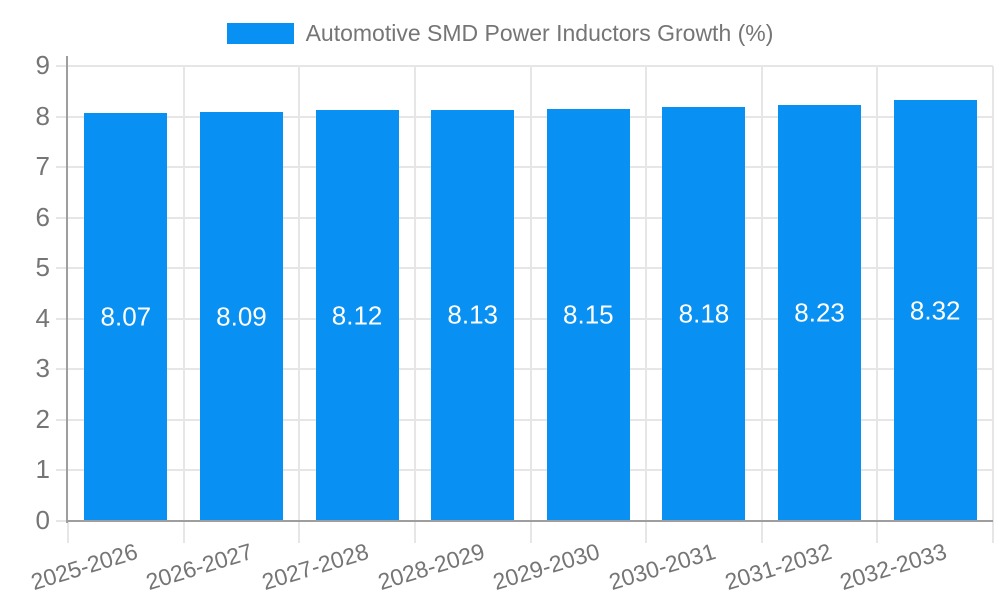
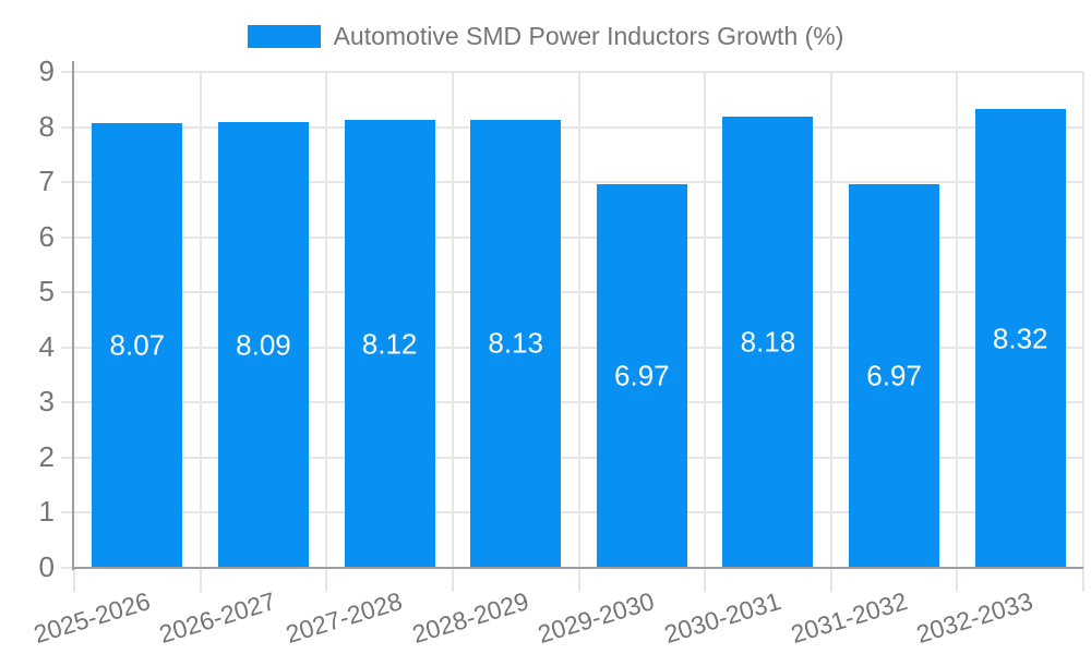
2029-2030: 8.15 -> 6.97
2031-2032: 8.23 -> 6.97
